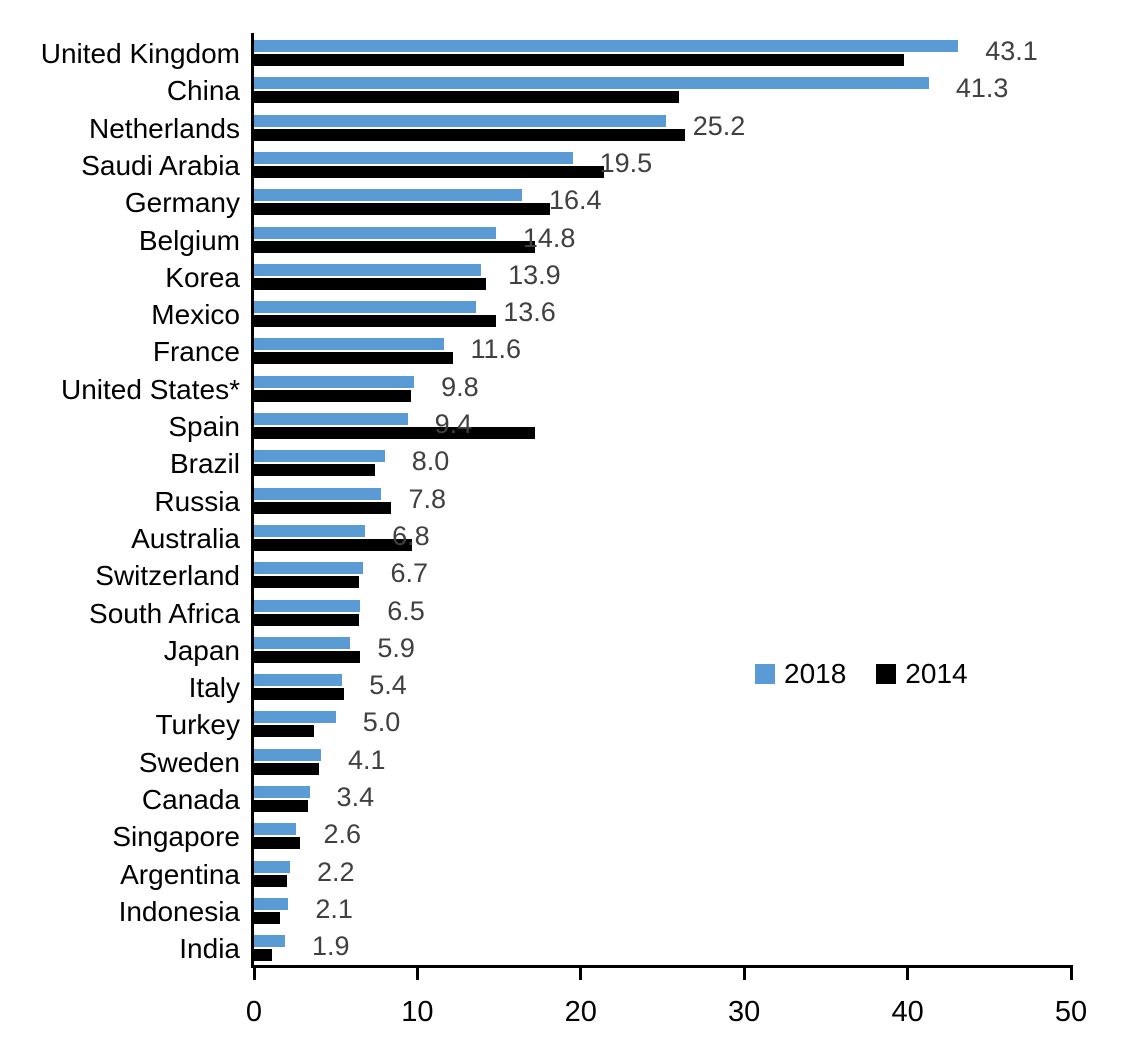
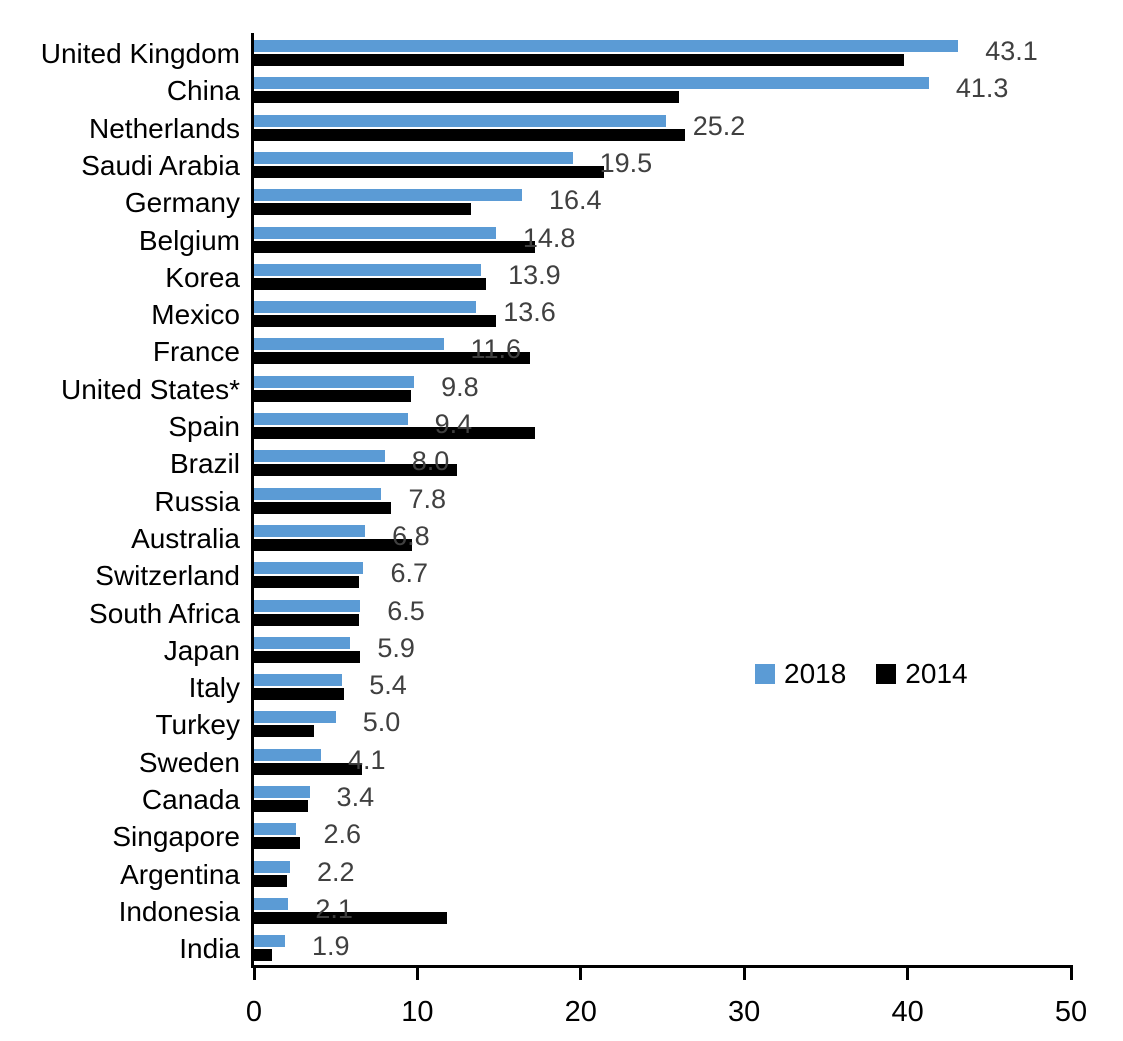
2014/Germany: 18.1 -> 13.3
2014/France: 12.2 -> 16.9
2014/Brazil: 7.4 -> 12.4
2014/Sweden: 4.0 -> 6.6
2014/Indonesia: 1.6 -> 11.8
